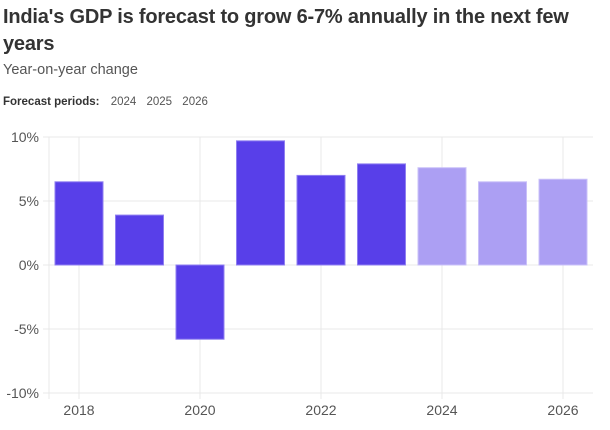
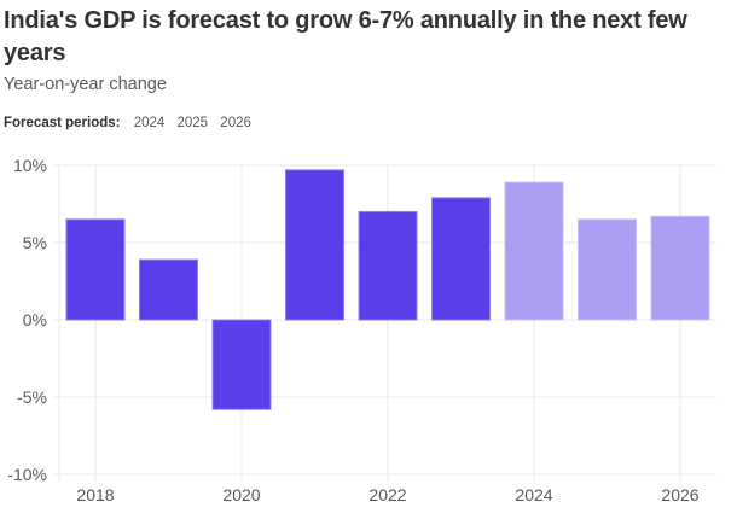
2024: 7.6% -> 8.9%
